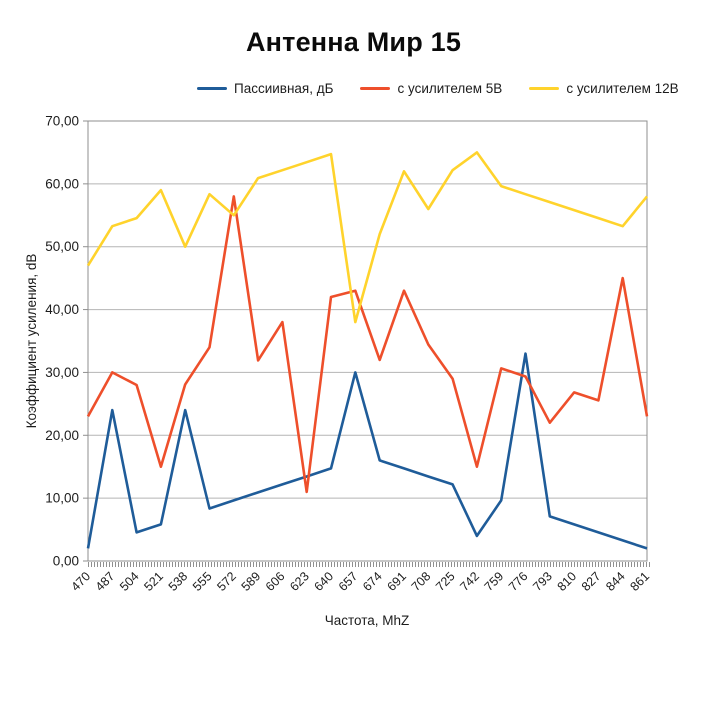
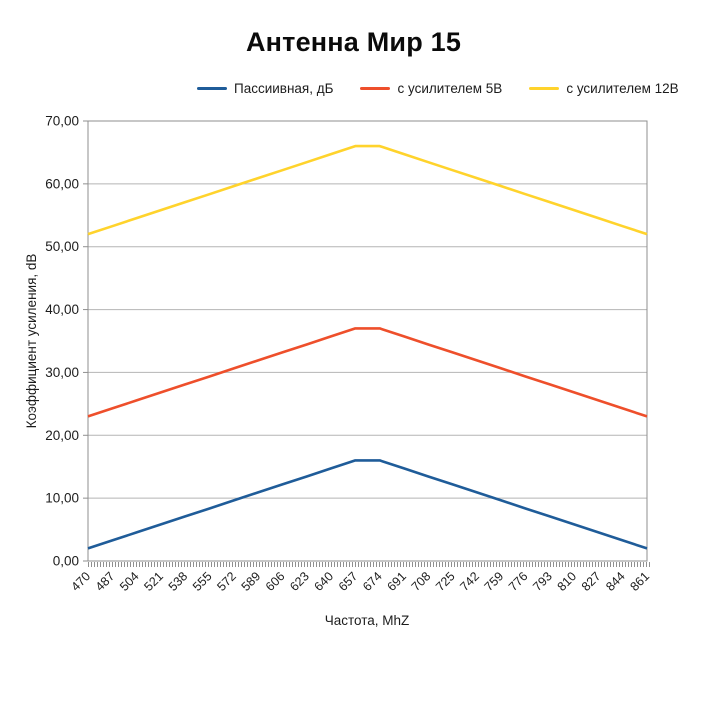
с усилителем 12В/470: 47 -> 52
Пассиивная, дБ/487: 24 -> 3
с усилителем 5В/487: 30 -> 24
с усилителем 5В/504: 28 -> 26
с усилителем 5В/521: 15 -> 27
с усилителем 12В/521: 59 -> 56
Пассиивная, дБ/538: 24 -> 7
с усилителем 12В/538: 50 -> 57
с усилителем 5В/555: 34 -> 29
с усилителем 5В/572: 58 -> 31
с усилителем 12В/572: 55 -> 60
с усилителем 5В/606: 38 -> 33
с усилителем 5В/623: 11 -> 34
с усилителем 5В/640: 42 -> 36
Пассиивная, дБ/657: 30 -> 16
с усилителем 5В/657: 43 -> 37
с усилителем 12В/657: 38 -> 66
с усилителем 5В/674: 32 -> 37
с усилителем 12В/674: 52 -> 66
с усилителем 5В/691: 43 -> 36
с усилителем 12В/691: 62 -> 65
с усилителем 12В/708: 56 -> 63
с усилителем 5В/725: 29 -> 33
Пассиивная, дБ/742: 4 -> 11
с усилителем 5В/742: 15 -> 32
с усилителем 12В/742: 65 -> 61
Пассиивная, дБ/776: 33 -> 8
с усилителем 5В/793: 22 -> 28
с усилителем 5В/844: 45 -> 24
с усилителем 12В/861: 58 -> 52
